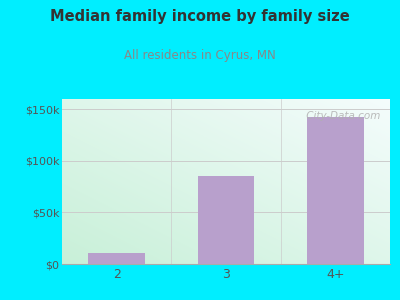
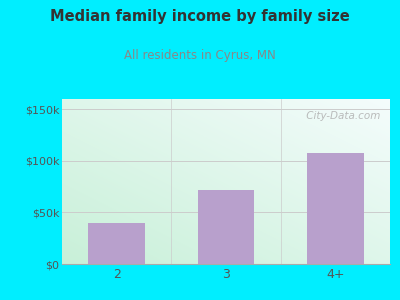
2: $11k -> $40k
3: $85k -> $72k
4+: $143k -> $108k
